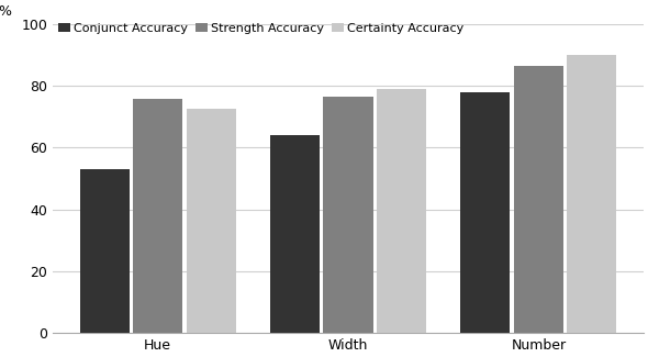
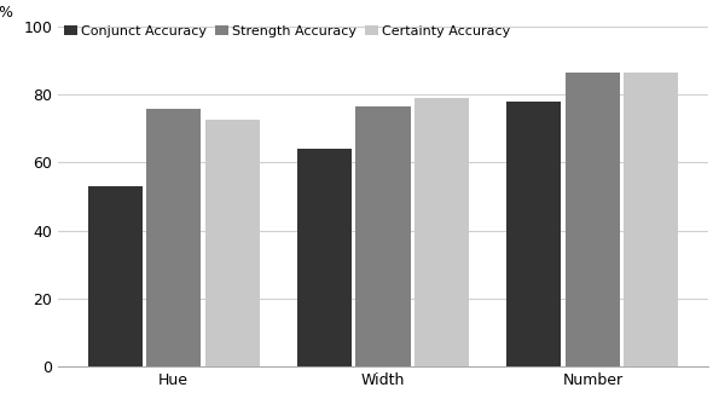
Certainty Accuracy/Number: 90.0 -> 86.5
